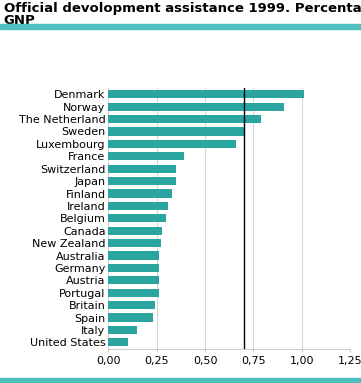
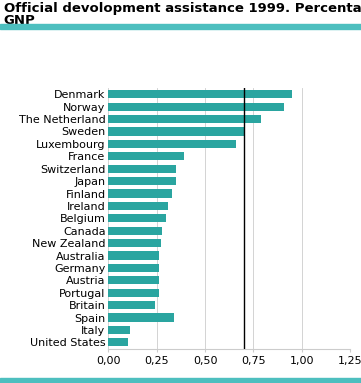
Denmark: 1,01 -> 0,95
Spain: 0,23 -> 0,34
Italy: 0,15 -> 0,11
